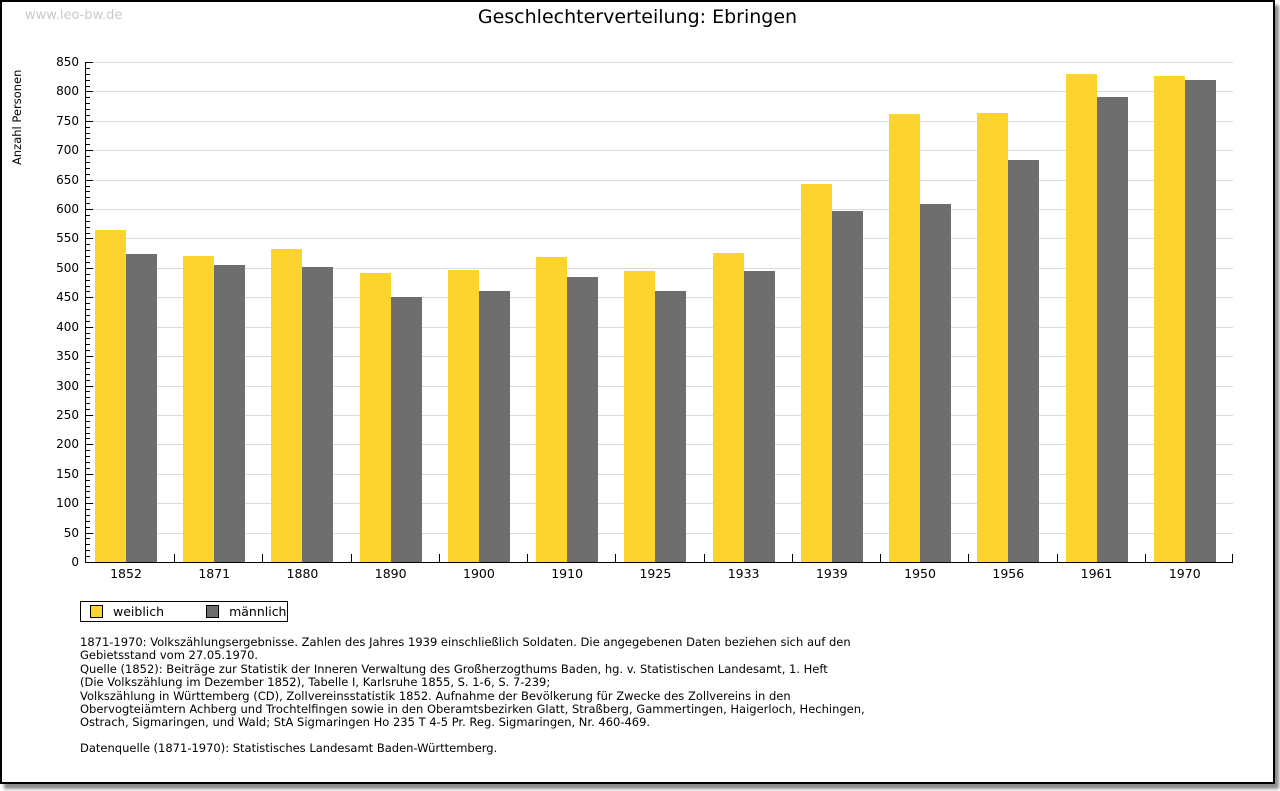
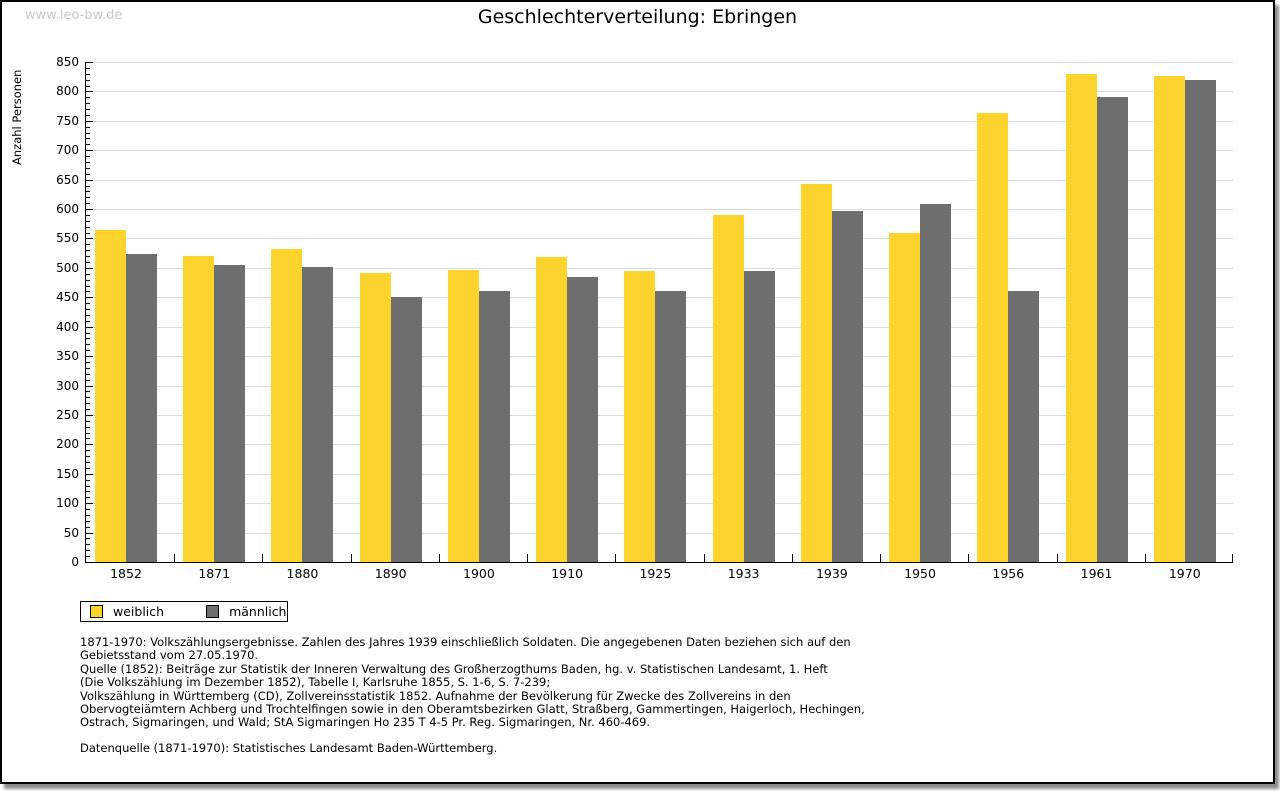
weiblich/1933: 520 -> 590
weiblich/1950: 760 -> 560
männlich/1956: 680 -> 460
